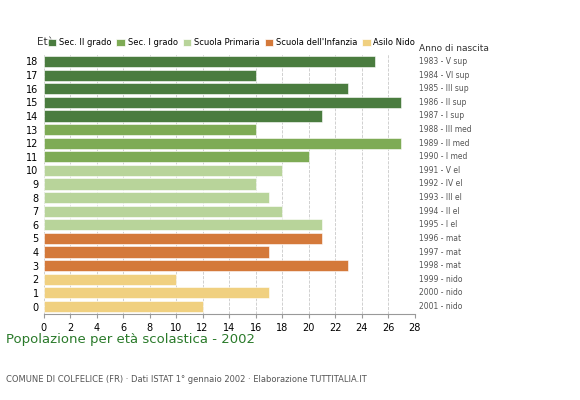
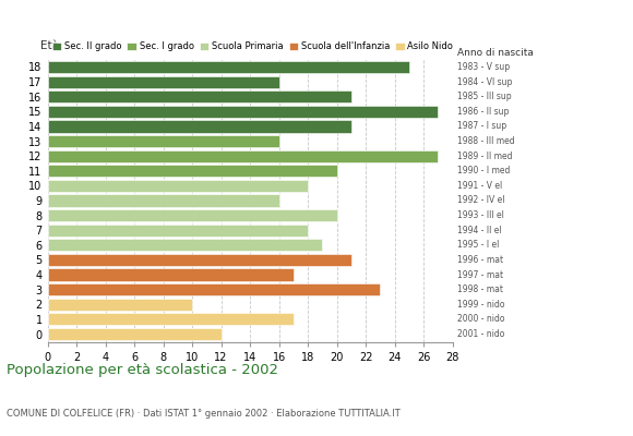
16: 23 -> 21
8: 17 -> 20
6: 21 -> 19
